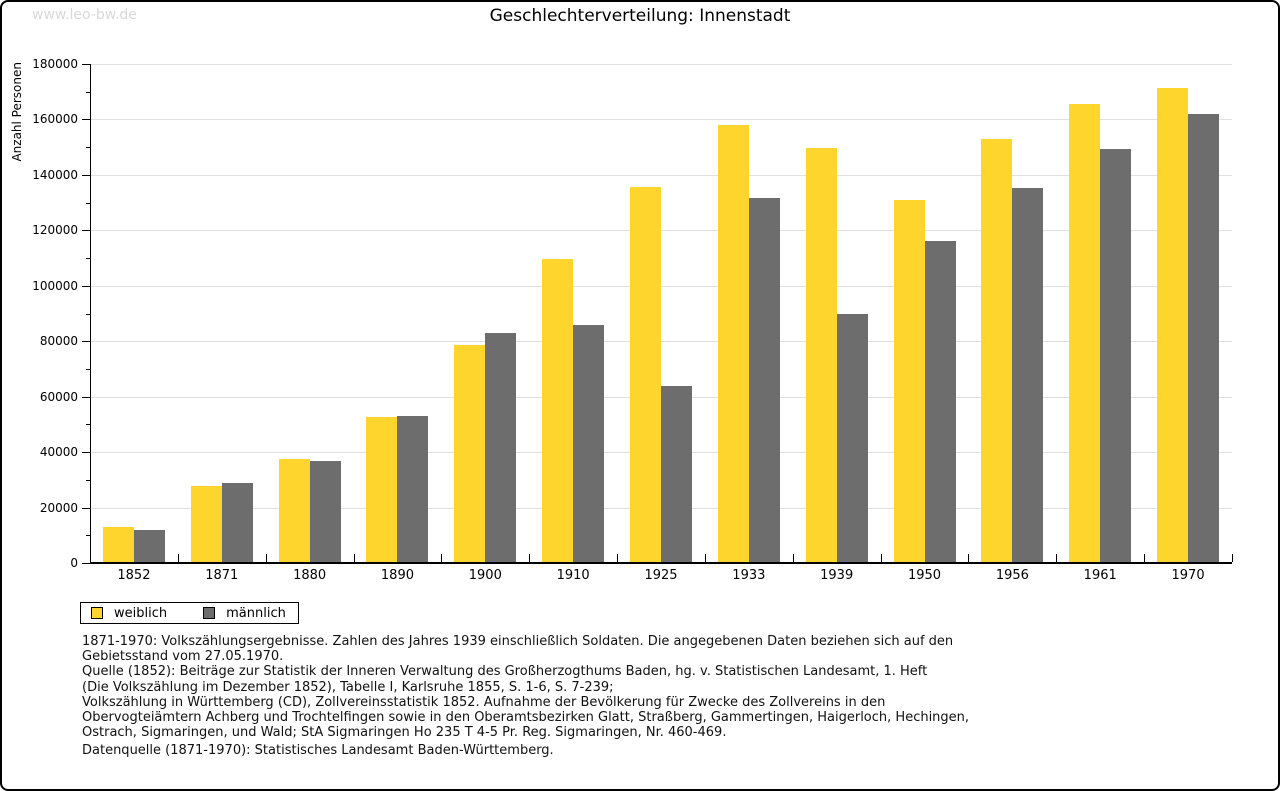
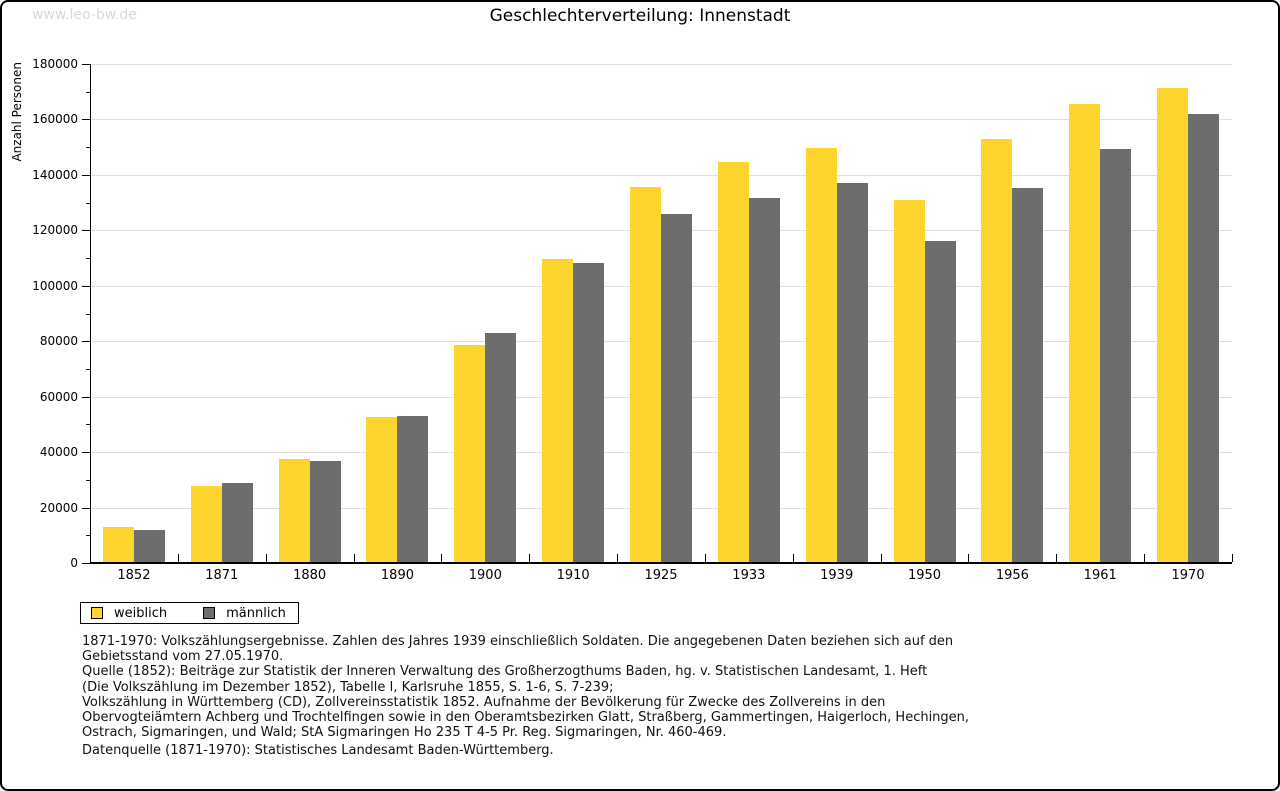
männlich/1910: 86000 -> 108000
männlich/1925: 64000 -> 126000
weiblich/1933: 158000 -> 144000
männlich/1939: 90000 -> 137000
